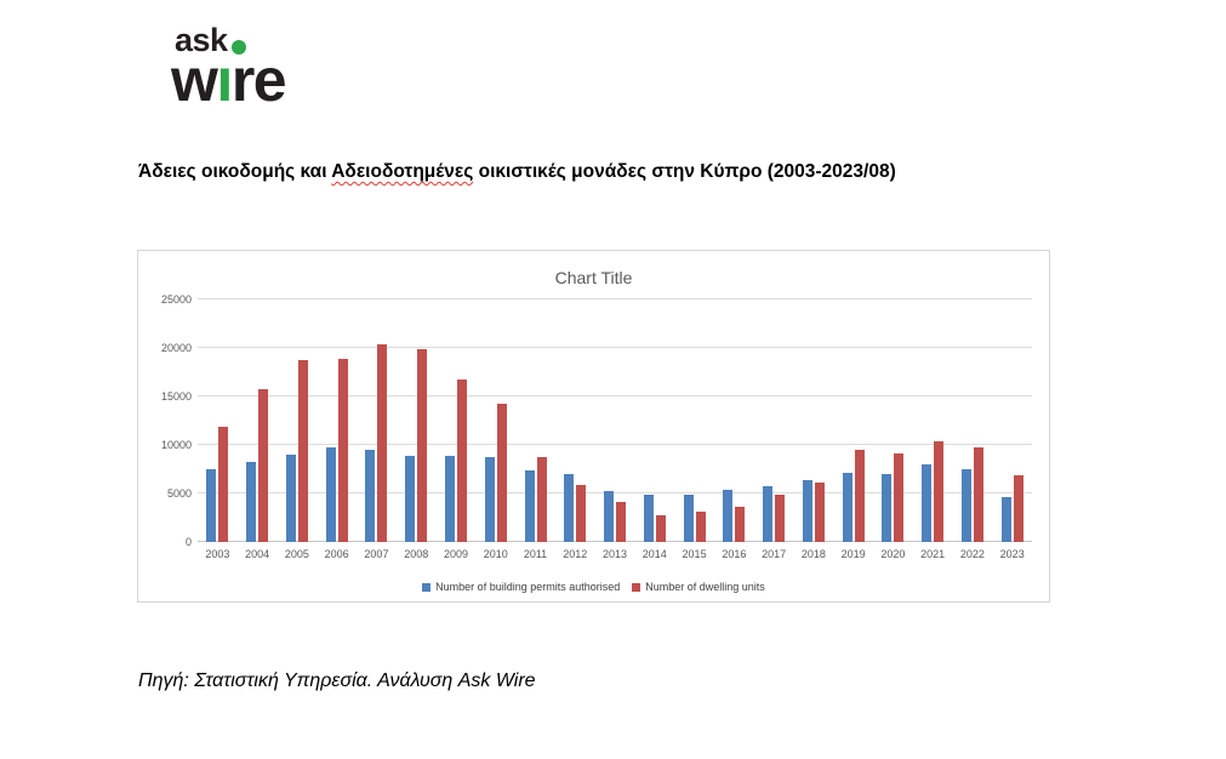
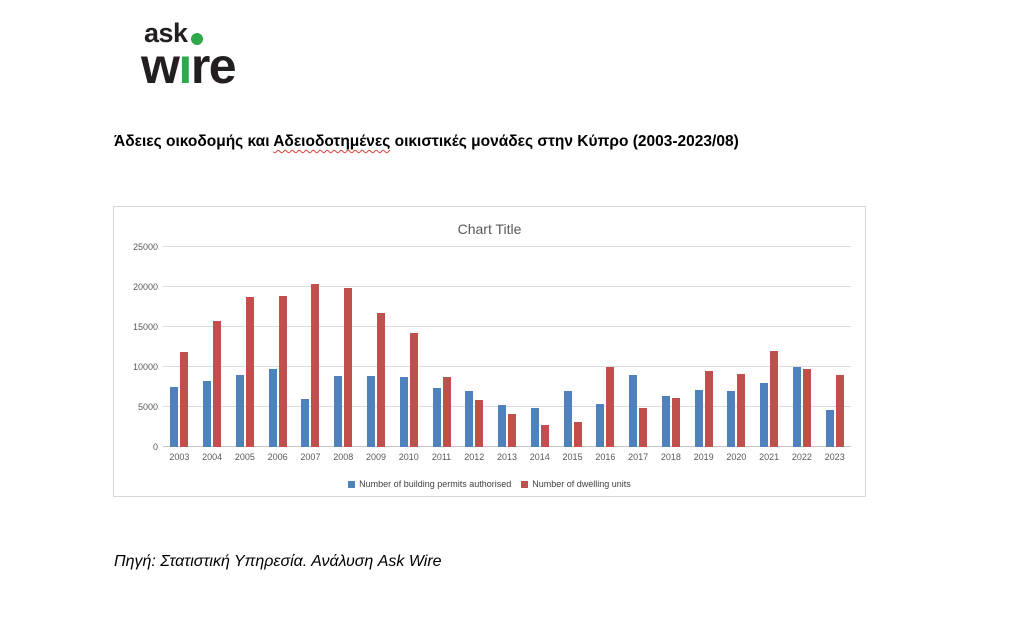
Number of building permits authorised/2007: 10000 -> 6000
Number of building permits authorised/2015: 5000 -> 7000
Number of dwelling units/2016: 4000 -> 10000
Number of building permits authorised/2017: 6000 -> 9000
Number of dwelling units/2021: 10000 -> 12000
Number of building permits authorised/2022: 8000 -> 10000
Number of dwelling units/2023: 7000 -> 9000
